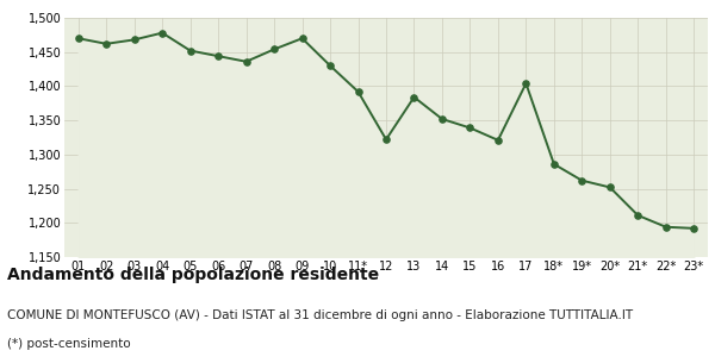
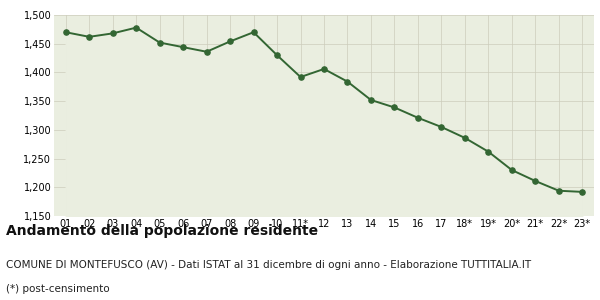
12: 1,322 -> 1,406
17: 1,404 -> 1,305
20*: 1,252 -> 1,230
